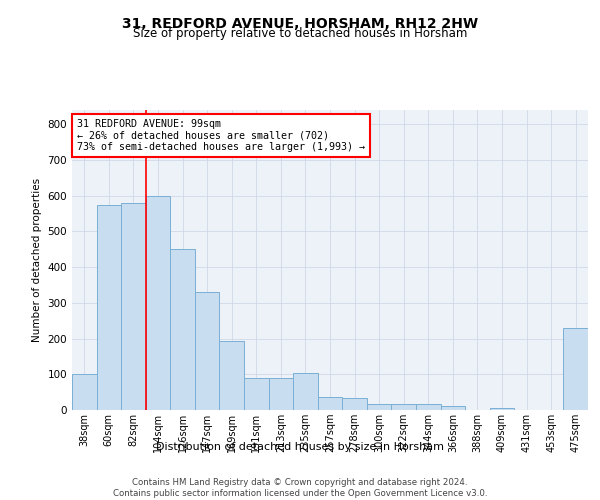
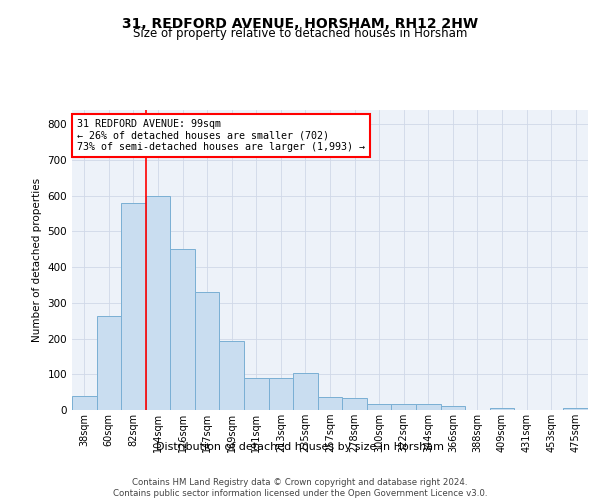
38sqm: 100 -> 38
60sqm: 575 -> 263
475sqm: 230 -> 7
